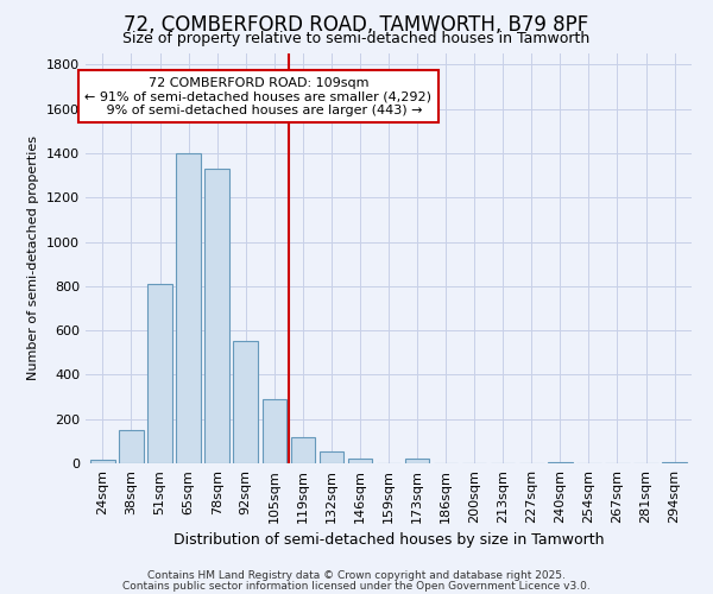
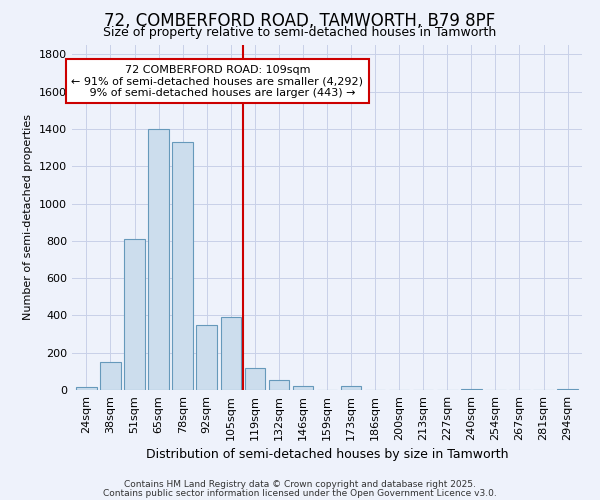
92sqm: 550 -> 350
105sqm: 290 -> 390
